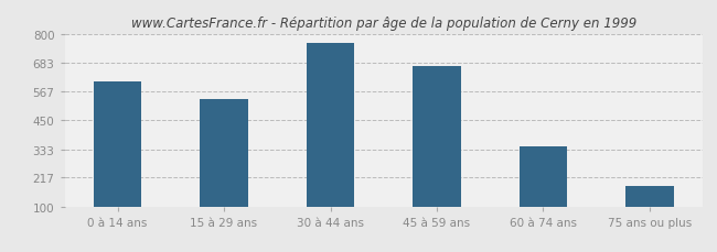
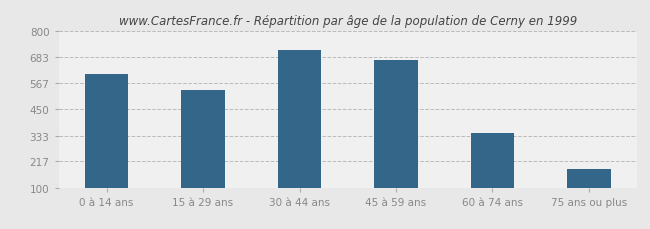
30 à 44 ans: 765 -> 714
